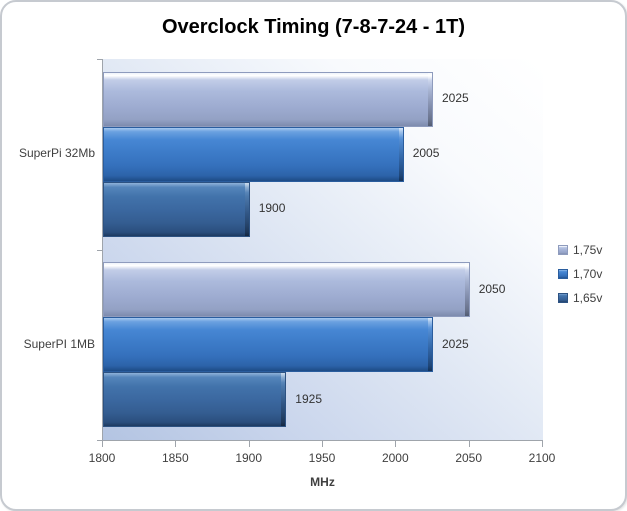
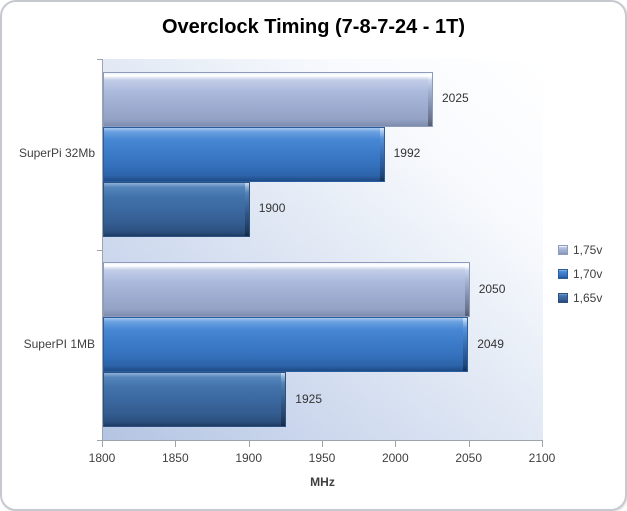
1,70v/SuperPi 32Mb: 2005 -> 1992
1,70v/SuperPI 1MB: 2025 -> 2049
